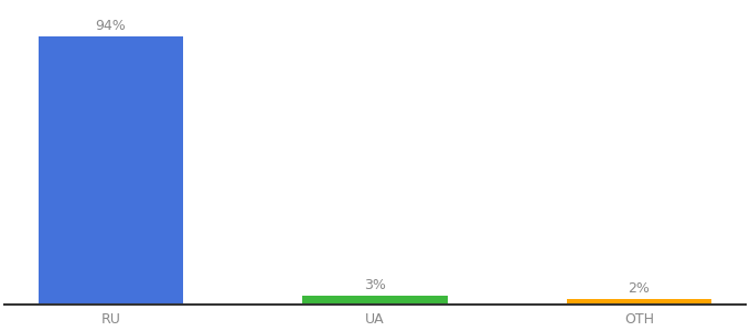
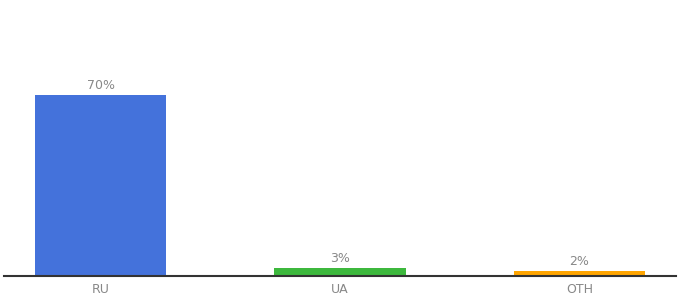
RU: 94% -> 70%
